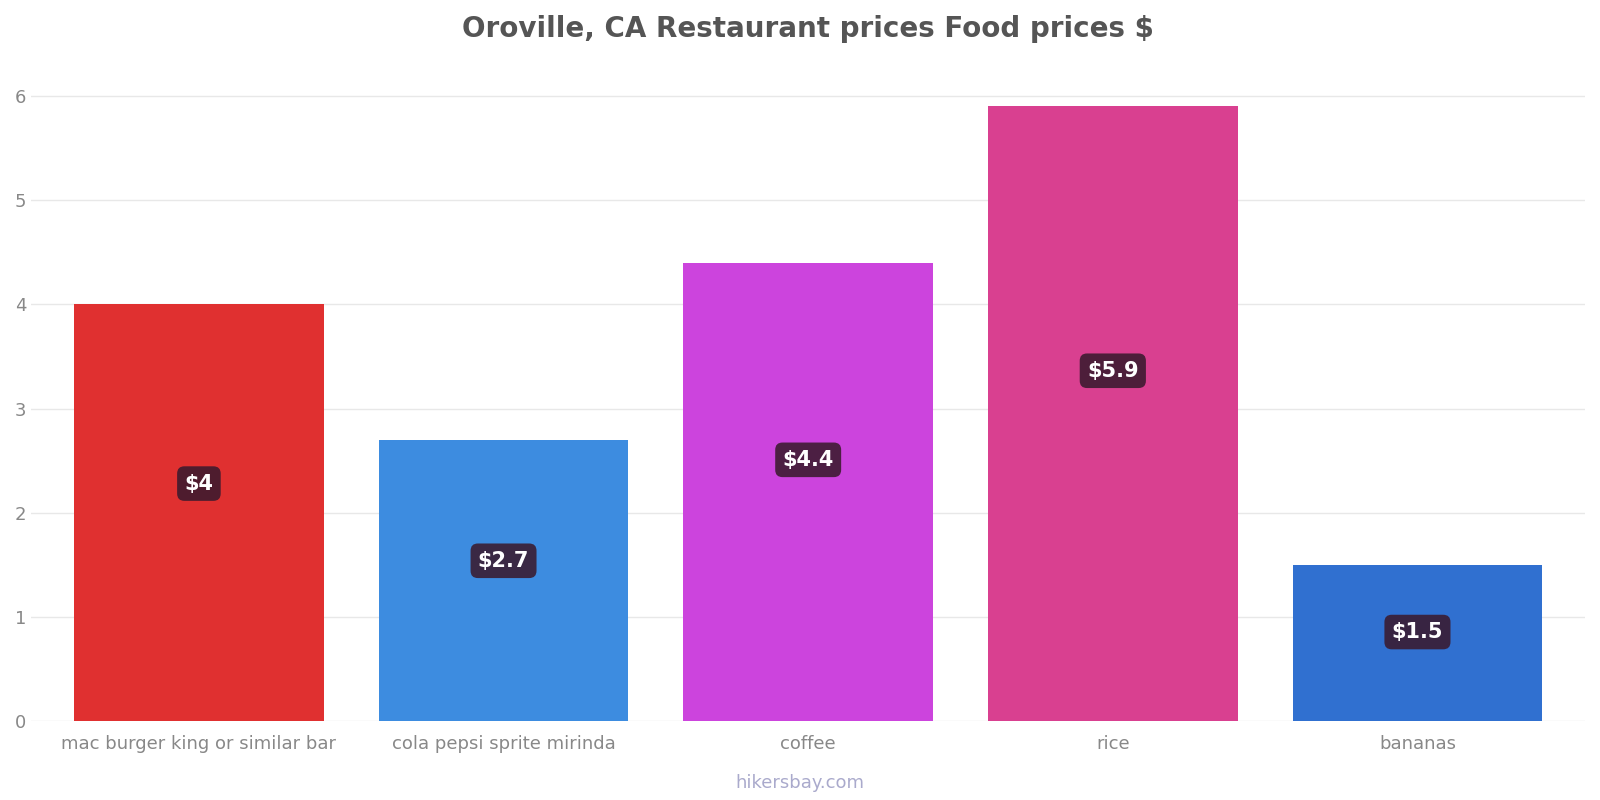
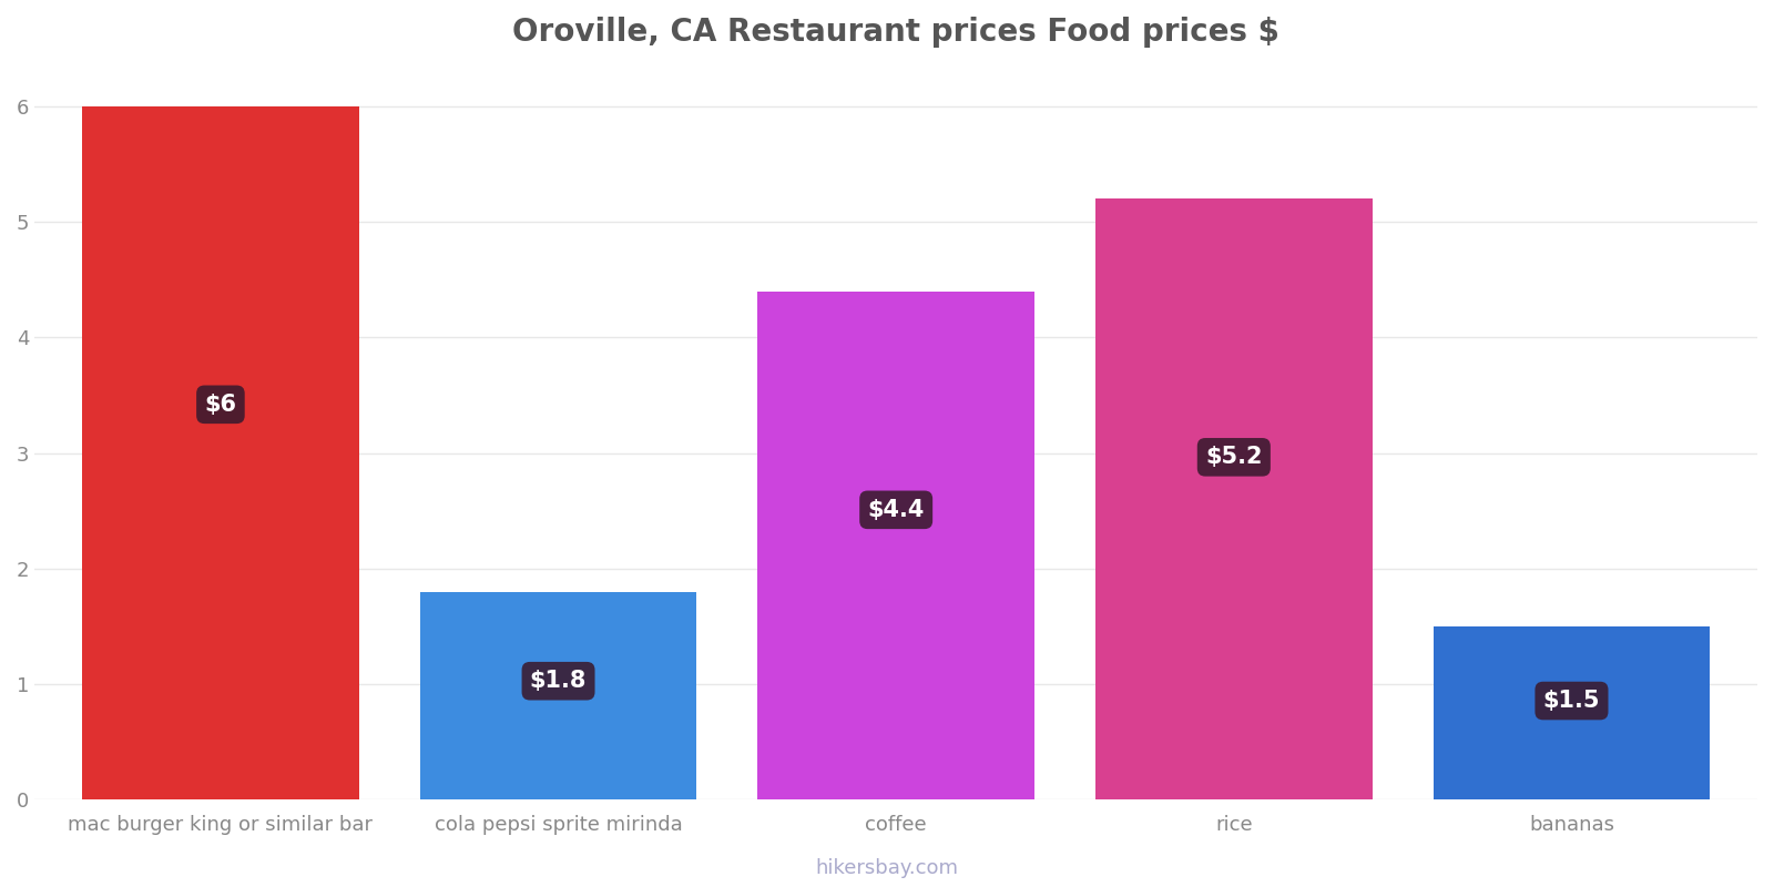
mac burger king or similar bar: $4 -> $6
cola pepsi sprite mirinda: $2.7 -> $1.8
rice: $5.9 -> $5.2
